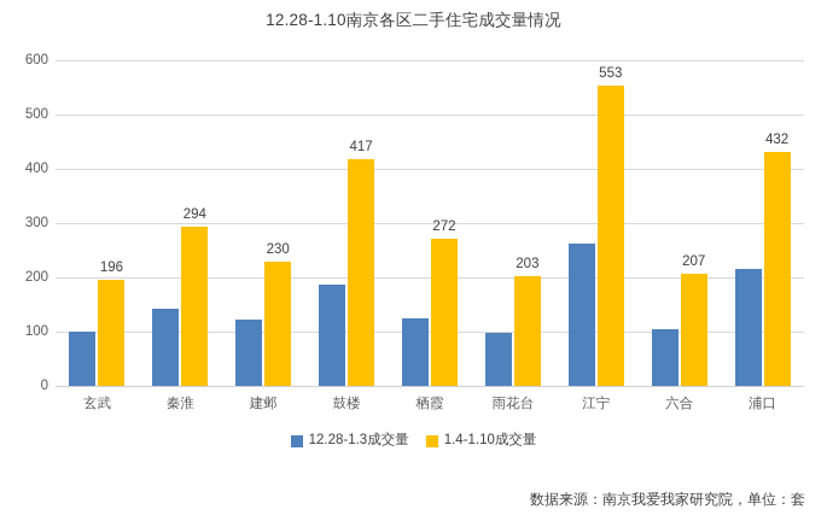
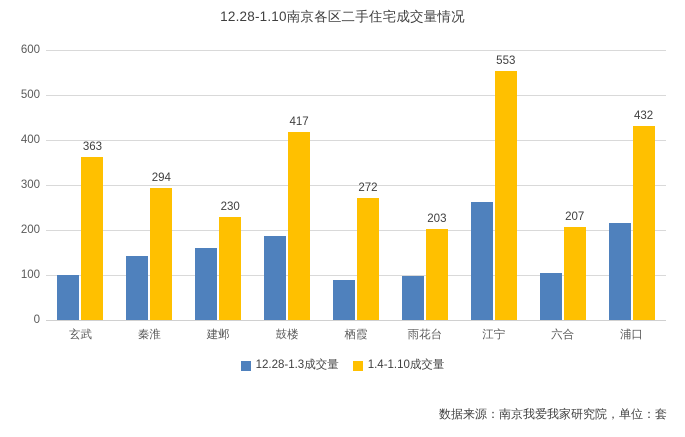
1.4-1.10成交量/玄武: 196 -> 363
12.28-1.3成交量/建邺: 120 -> 160
12.28-1.3成交量/栖霞: 120 -> 90
